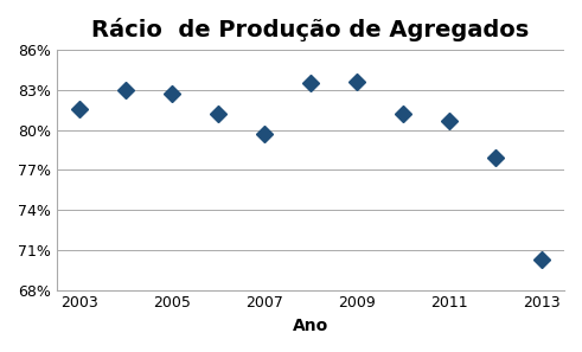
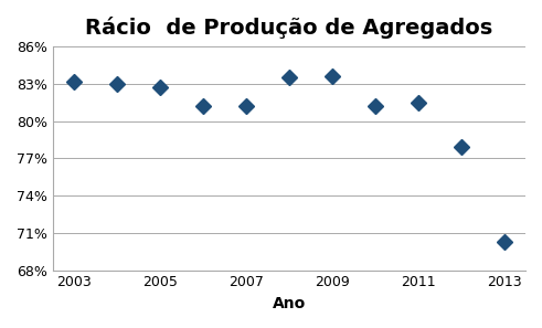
2003: 81.6% -> 83.2%
2007: 79.7% -> 81.2%
2011: 80.7% -> 81.5%
